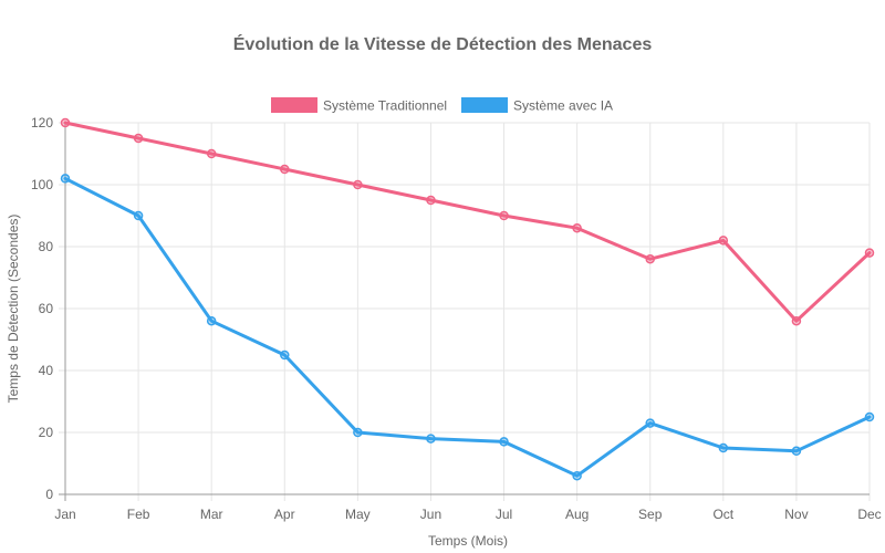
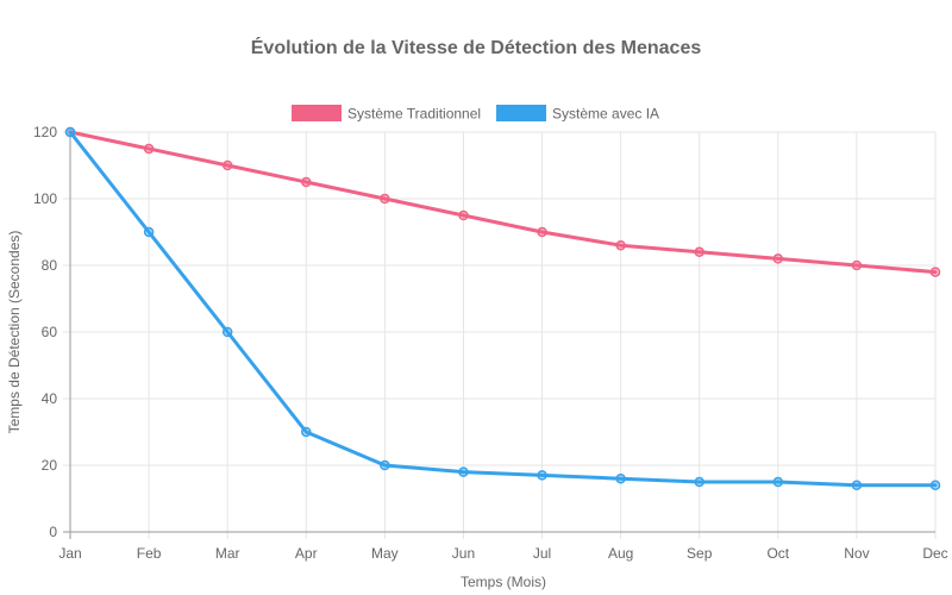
Système avec IA/Jan: 102 -> 120
Système avec IA/Mar: 56 -> 60
Système avec IA/Apr: 45 -> 30
Système avec IA/Aug: 6 -> 16
Système Traditionnel/Sep: 76 -> 84
Système avec IA/Sep: 23 -> 15
Système Traditionnel/Nov: 56 -> 80
Système avec IA/Dec: 25 -> 14
